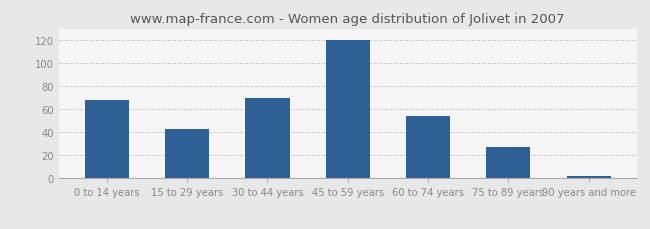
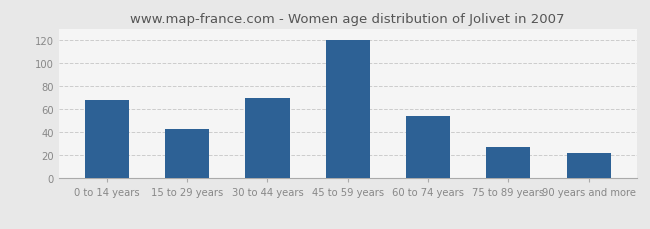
90 years and more: 2 -> 22
